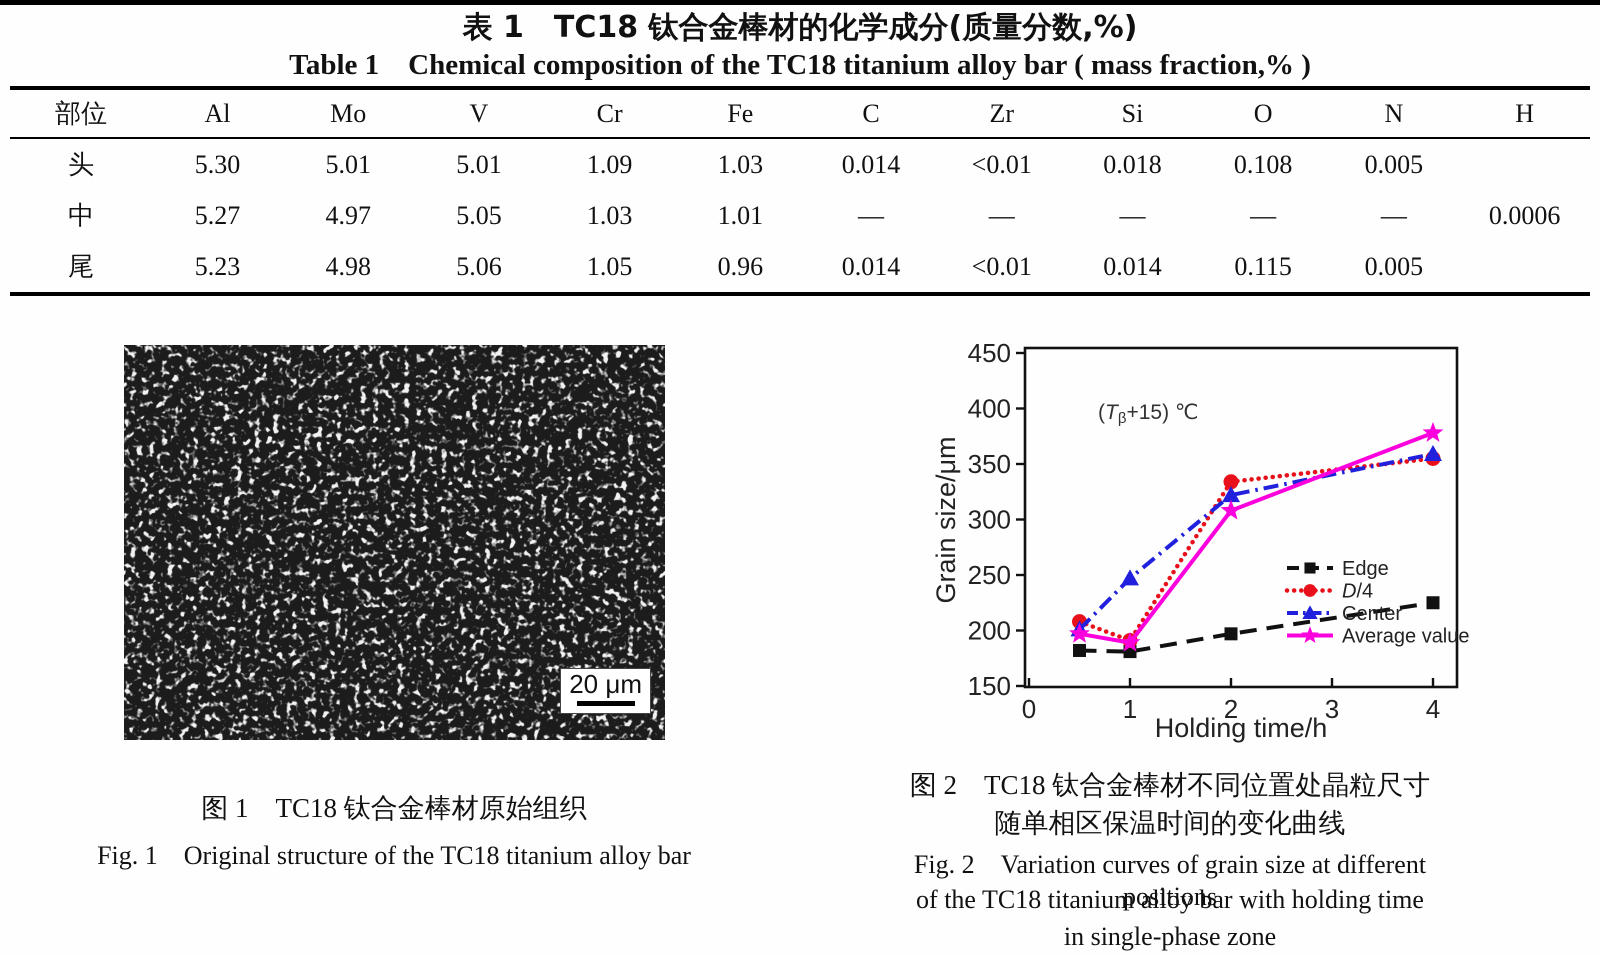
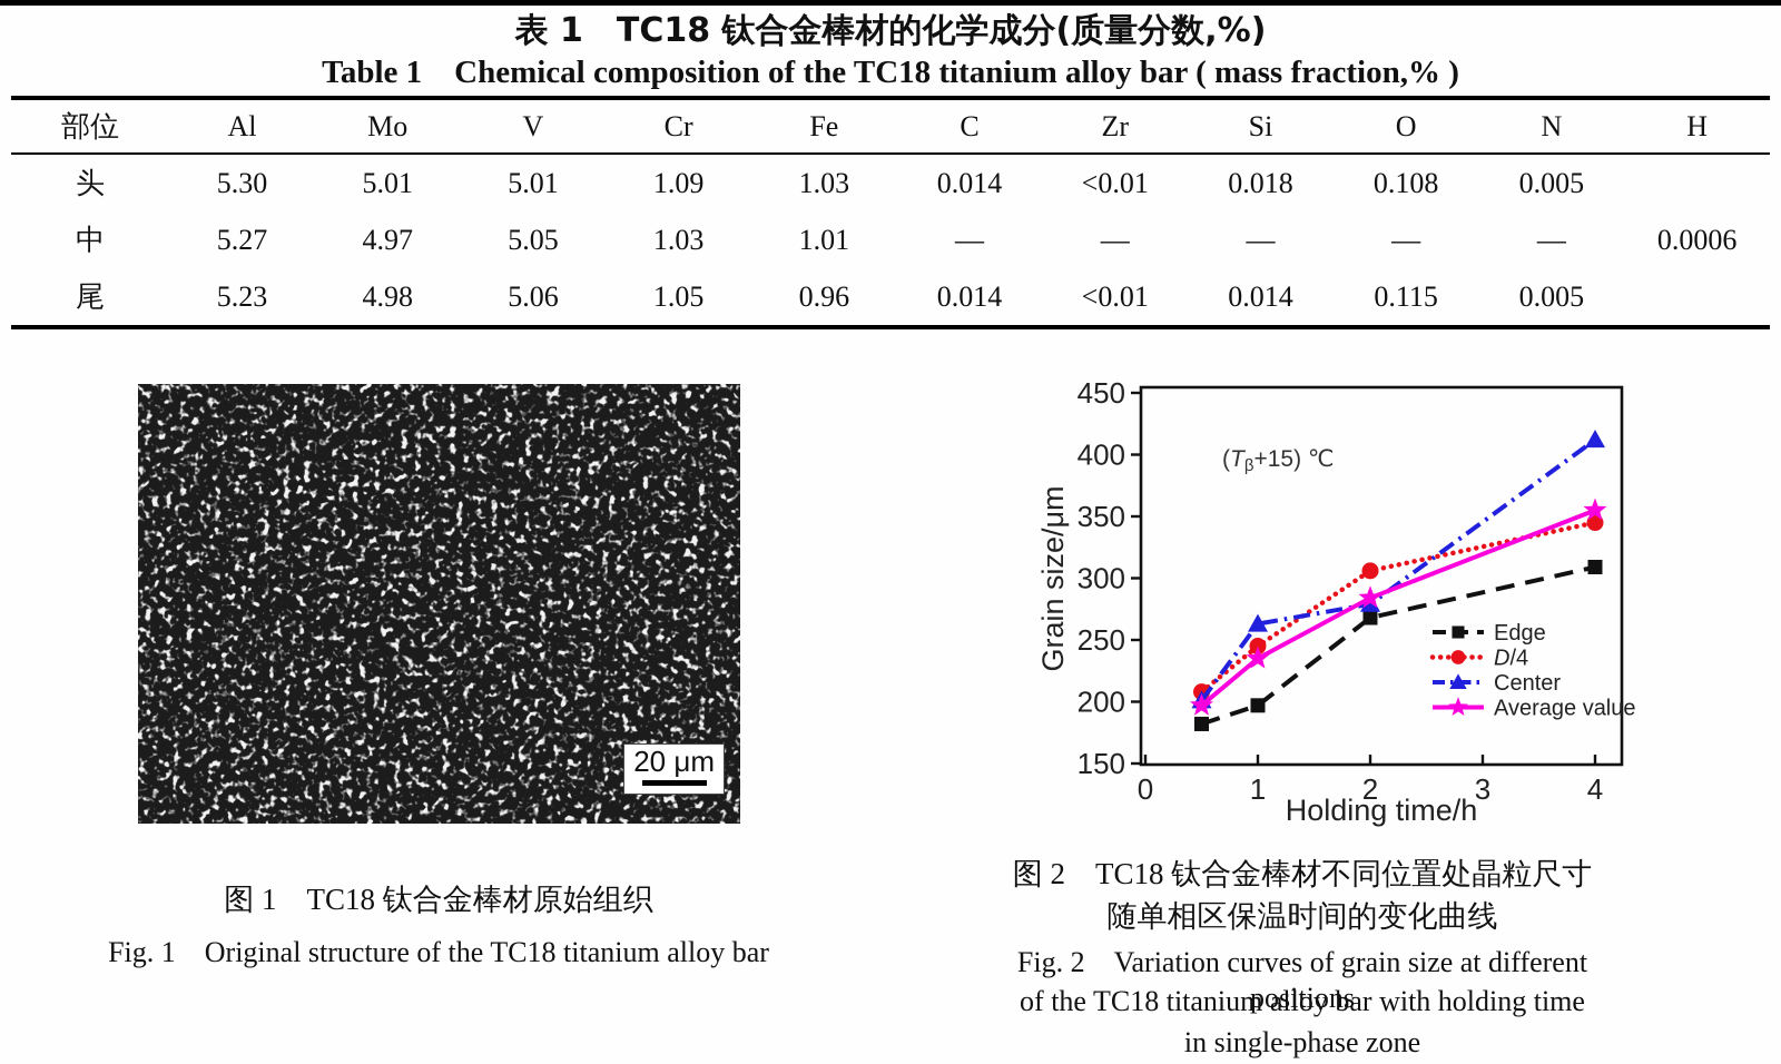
Edge/1: 181 -> 197
D/4/1: 191 -> 245
Center/1: 247 -> 263
Average value/1: 189 -> 235
Edge/2: 197 -> 268
D/4/2: 334 -> 306
Center/2: 322 -> 279
Average value/2: 308 -> 284
Edge/4: 225 -> 309
D/4/4: 355 -> 345
Center/4: 359 -> 412
Average value/4: 378 -> 355
